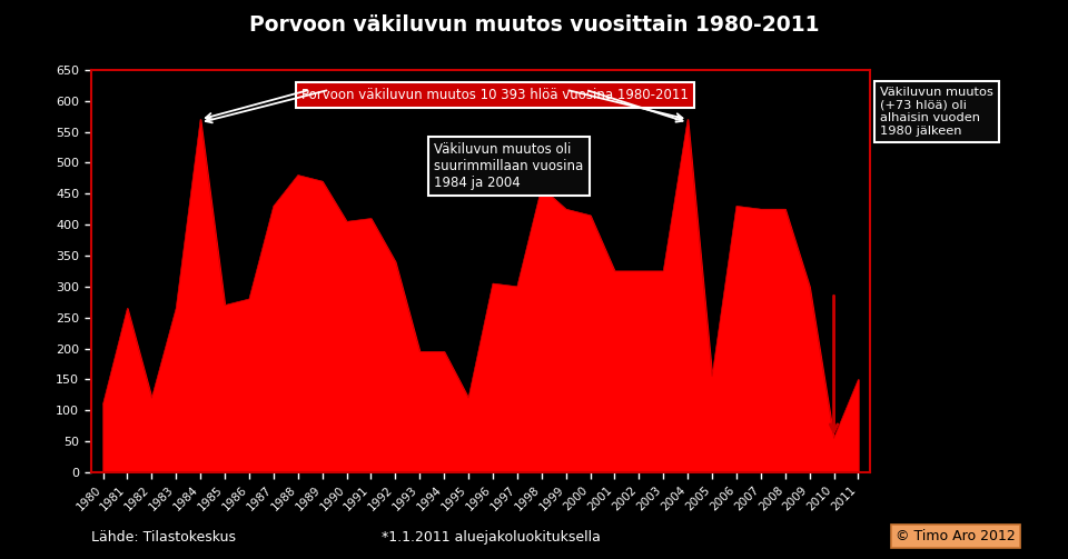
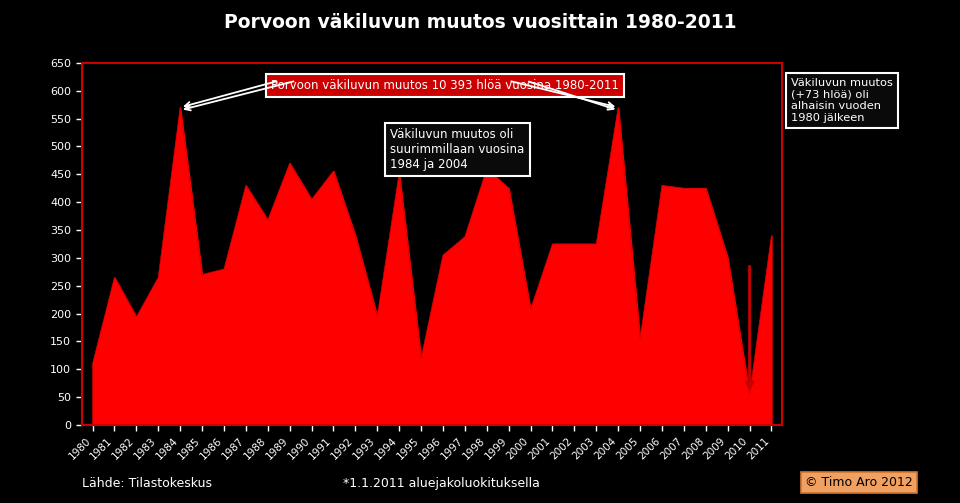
1982: 120 -> 194
1988: 480 -> 368
1991: 410 -> 456
1994: 195 -> 452
1997: 300 -> 338
2000: 415 -> 208
2011: 150 -> 340
